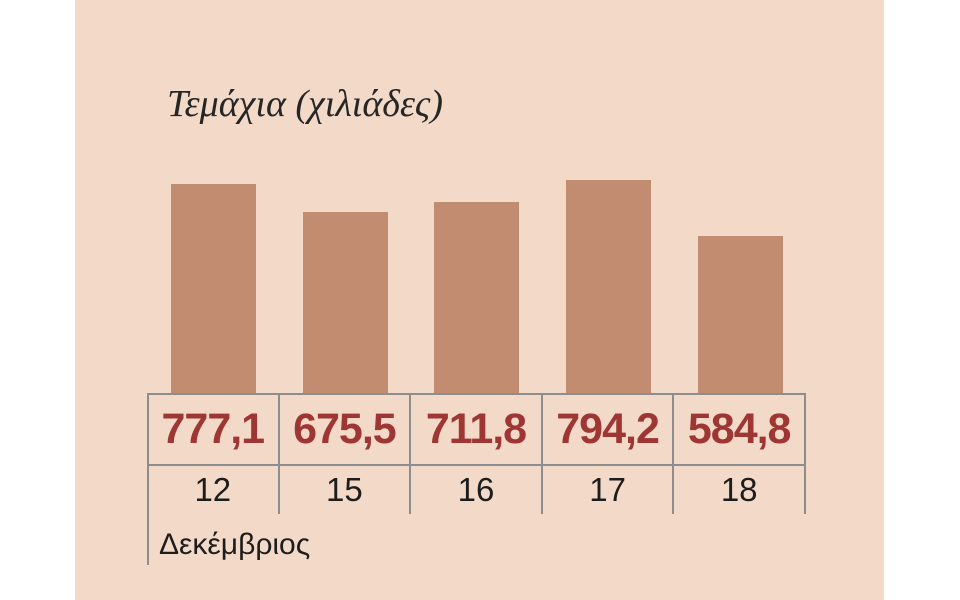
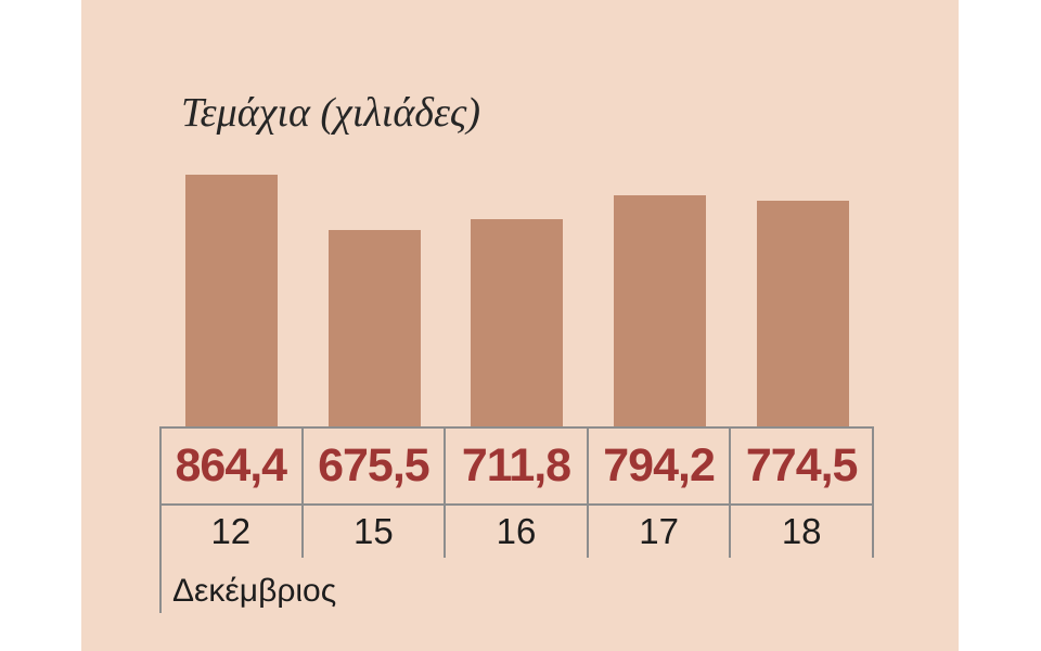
12: 777,1 -> 864,4
18: 584,8 -> 774,5
